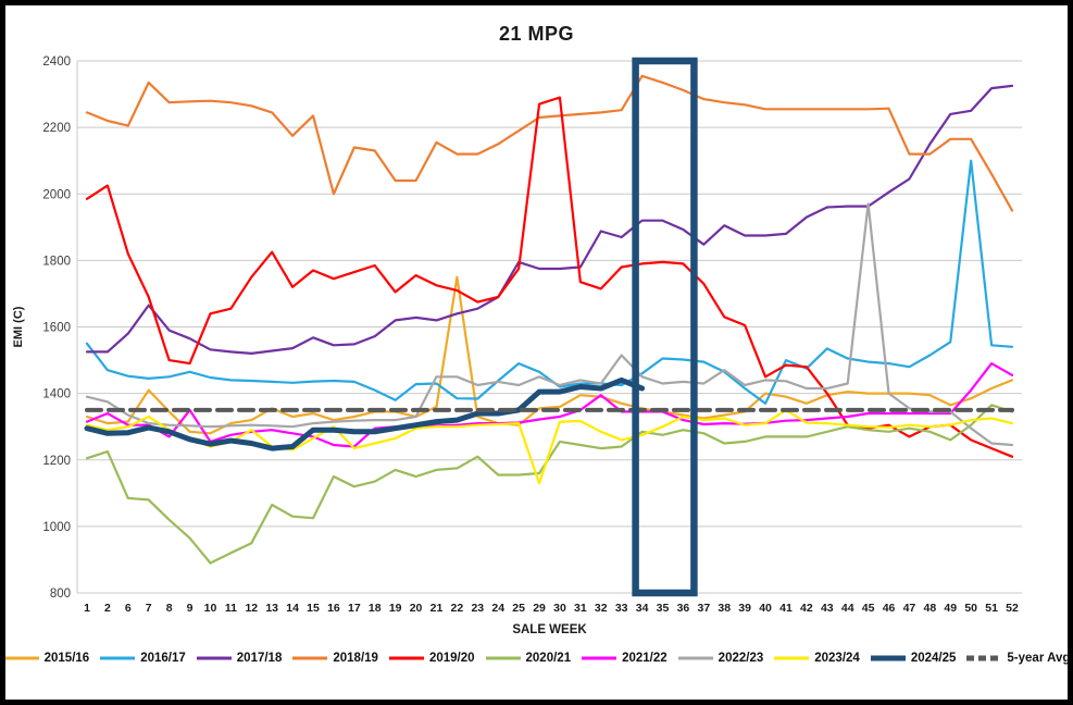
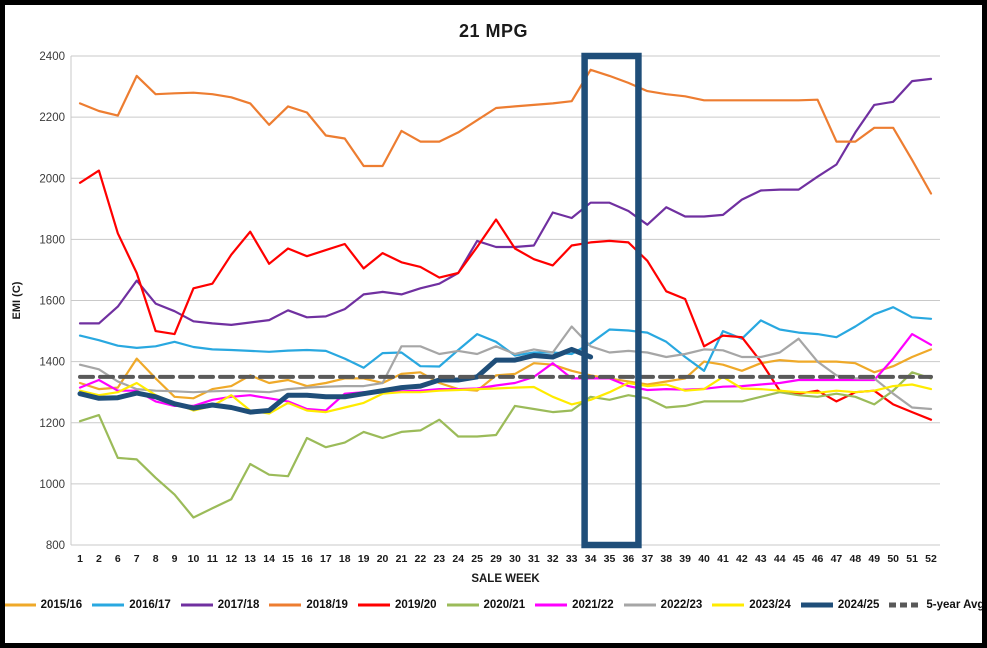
2016/17/1: 1550 -> 1480
2021/22/9: 1350 -> 1260
2018/19/16: 2000 -> 2220
2023/24/16: 1300 -> 1240
2015/16/22: 1750 -> 1360
2019/20/29: 2270 -> 1860
2023/24/29: 1130 -> 1310
2019/20/30: 2290 -> 1770
2022/23/38: 1470 -> 1420
2022/23/45: 1970 -> 1480
2016/17/50: 2100 -> 1580
